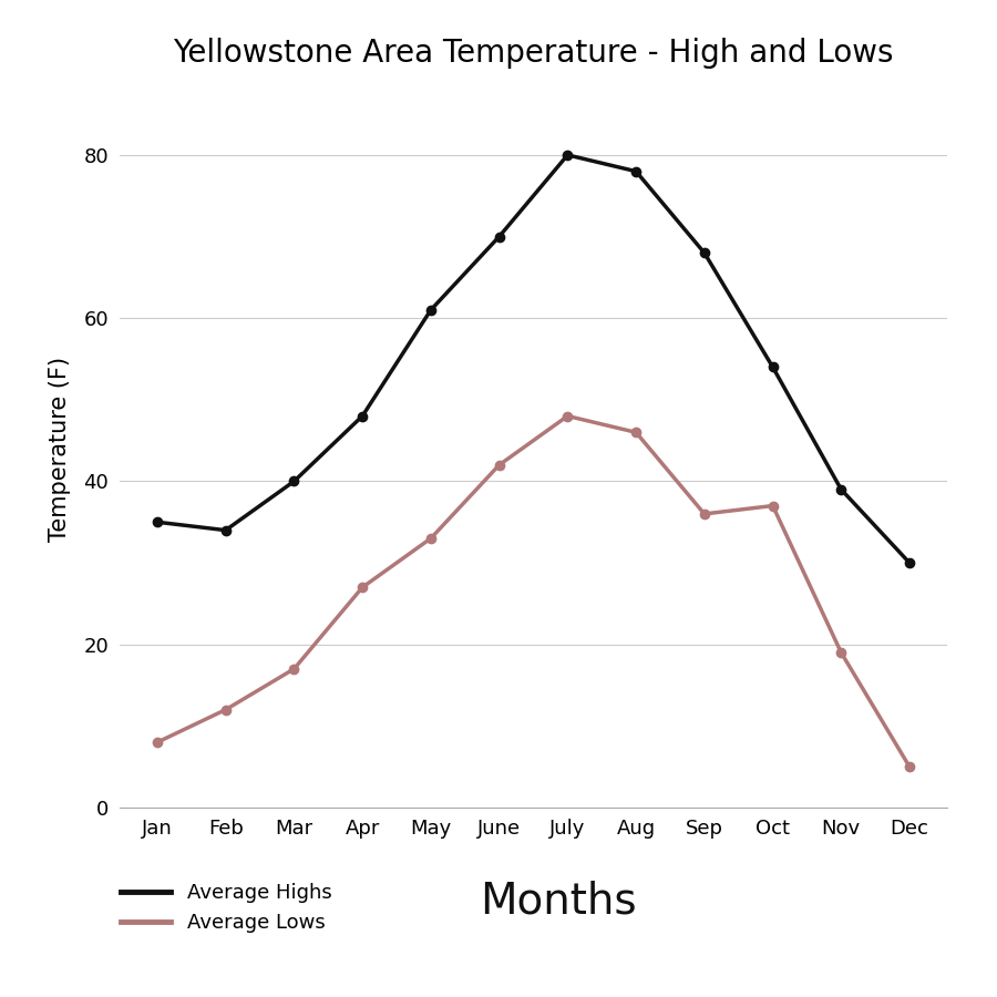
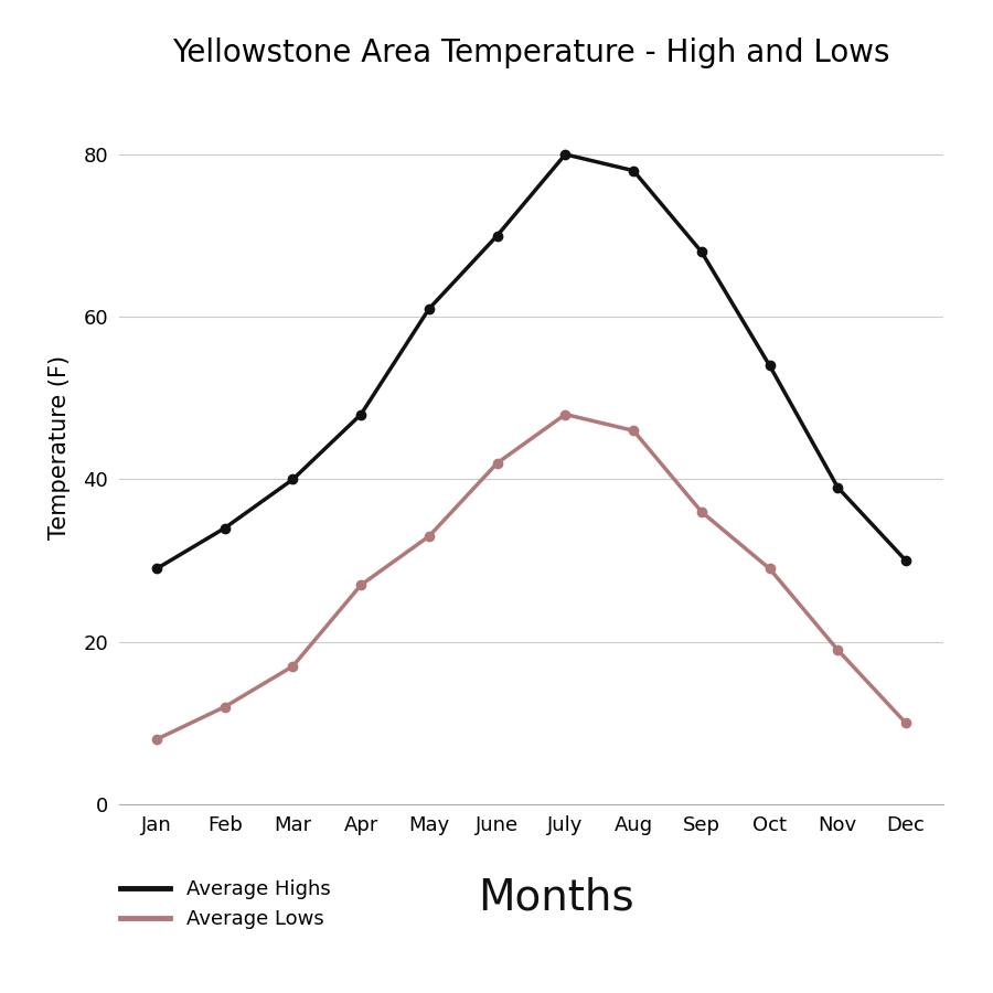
Average Highs/Jan: 35 -> 29
Average Lows/Oct: 37 -> 29
Average Lows/Dec: 5 -> 10
